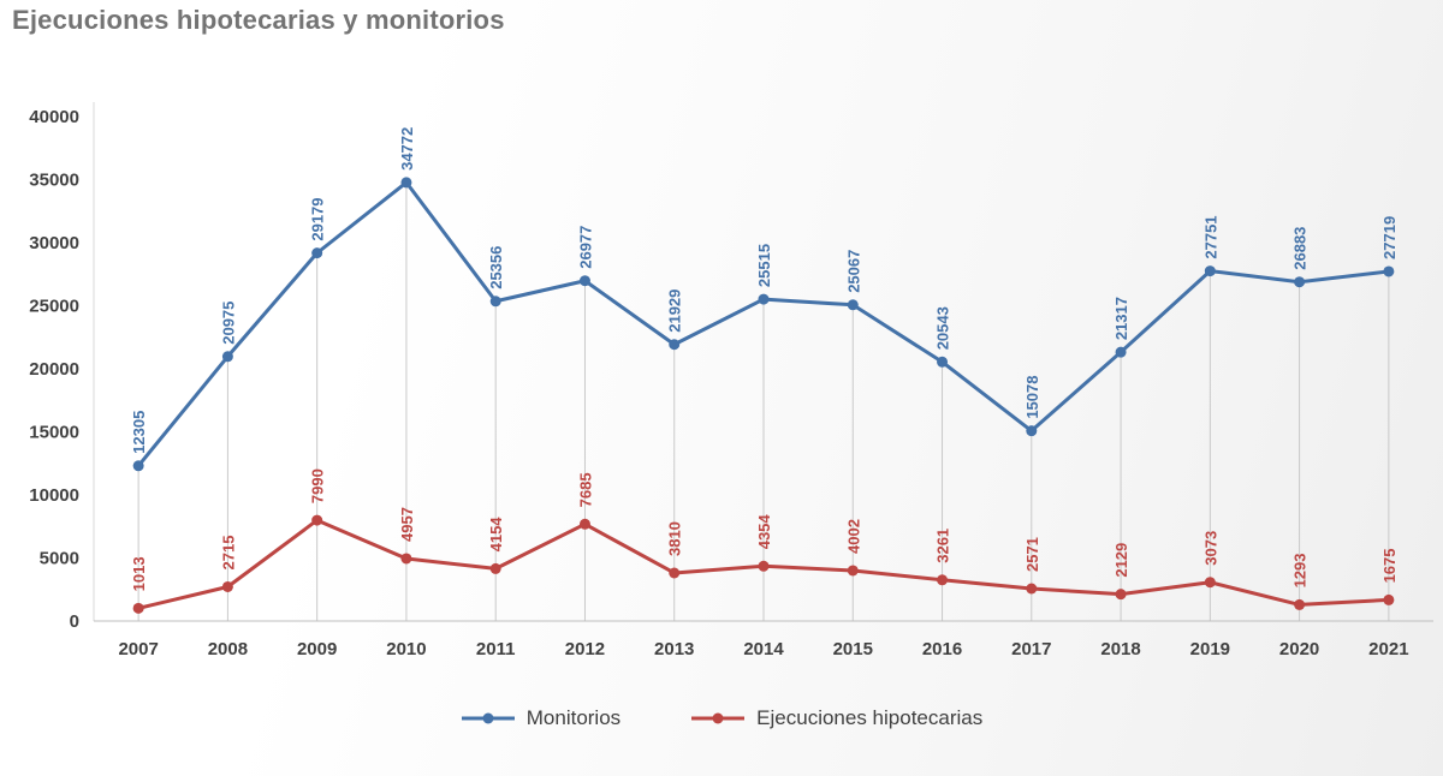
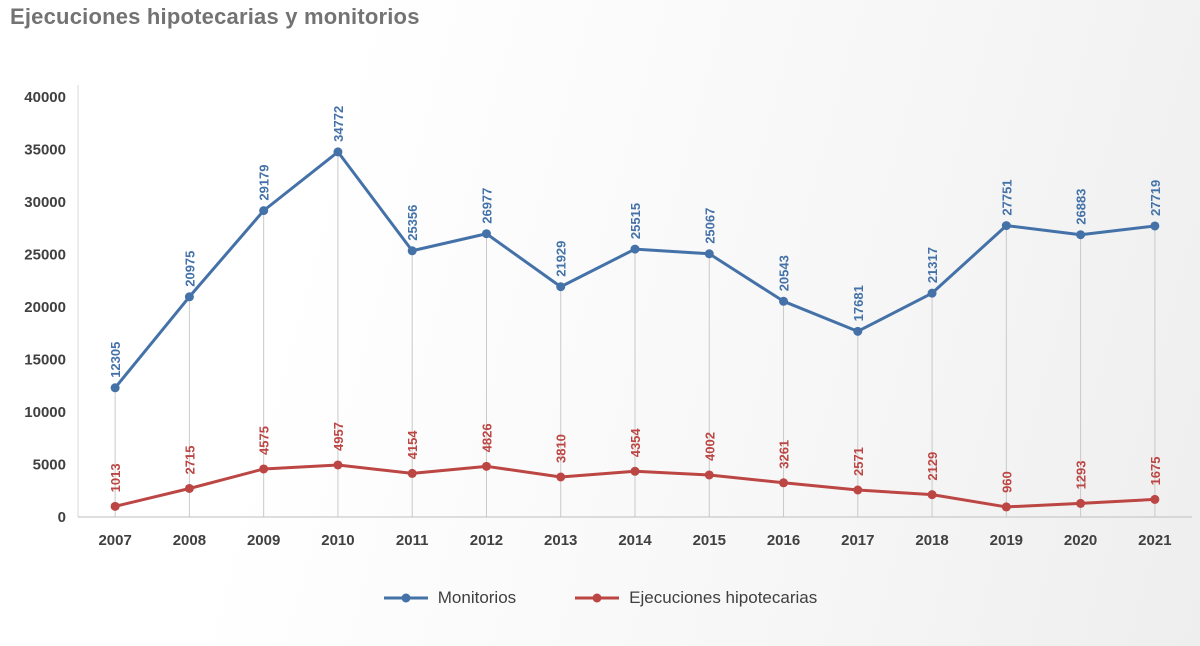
Ejecuciones hipotecarias/2009: 7990 -> 4575
Ejecuciones hipotecarias/2012: 7685 -> 4826
Monitorios/2017: 15078 -> 17681
Ejecuciones hipotecarias/2019: 3073 -> 960
